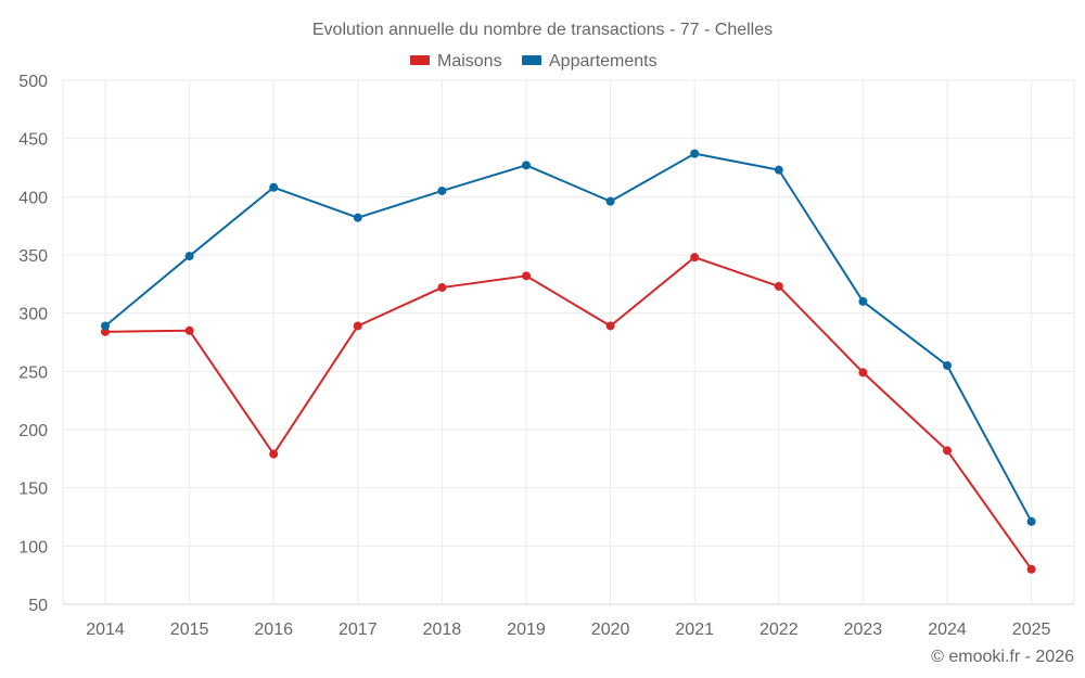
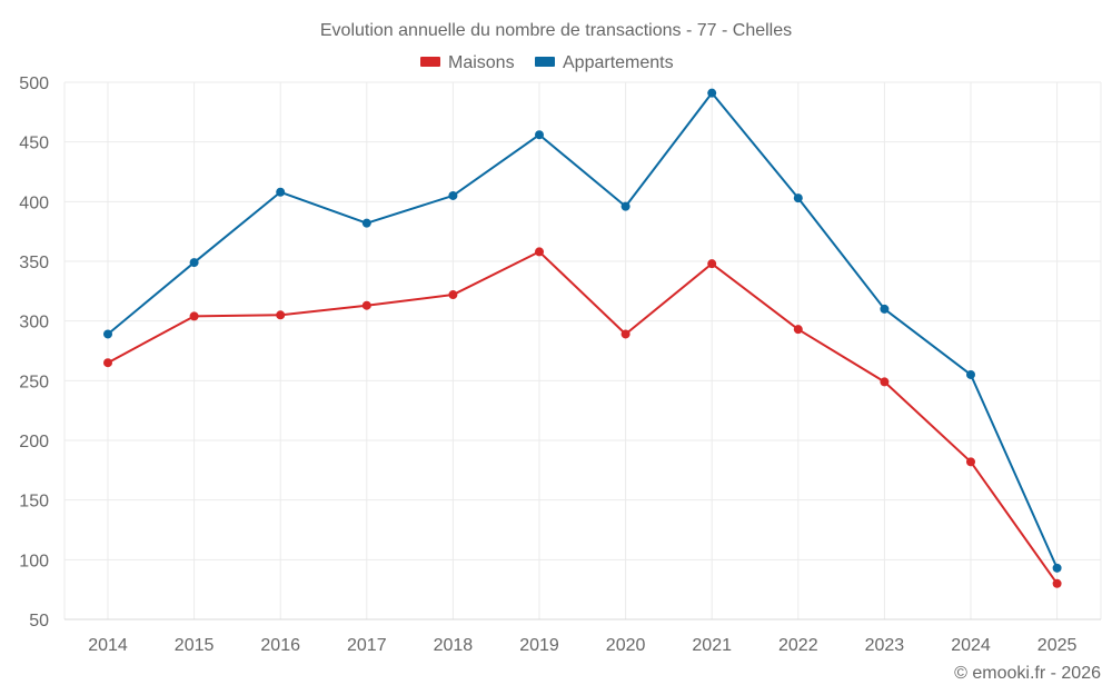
Maisons/2014: 284 -> 265
Maisons/2015: 285 -> 304
Maisons/2016: 179 -> 305
Maisons/2017: 289 -> 313
Maisons/2019: 332 -> 358
Appartements/2019: 427 -> 456
Appartements/2021: 437 -> 491
Maisons/2022: 323 -> 293
Appartements/2022: 423 -> 403
Appartements/2025: 121 -> 93
